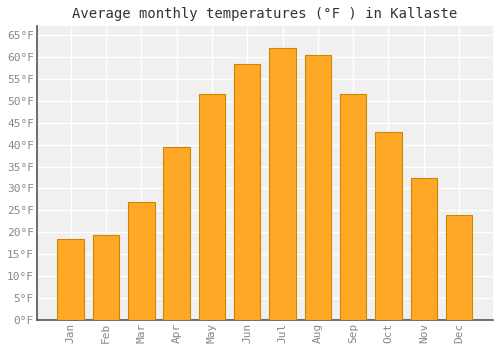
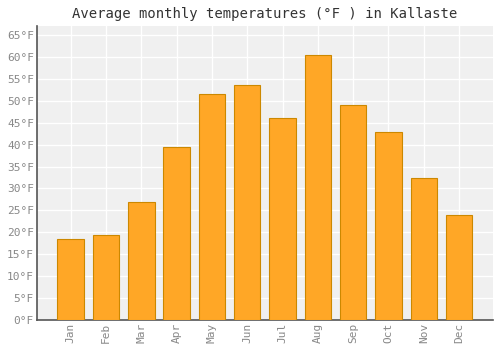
Jun: 58.5°F -> 53.5°F
Jul: 62.0°F -> 46.0°F
Sep: 51.5°F -> 49.0°F
